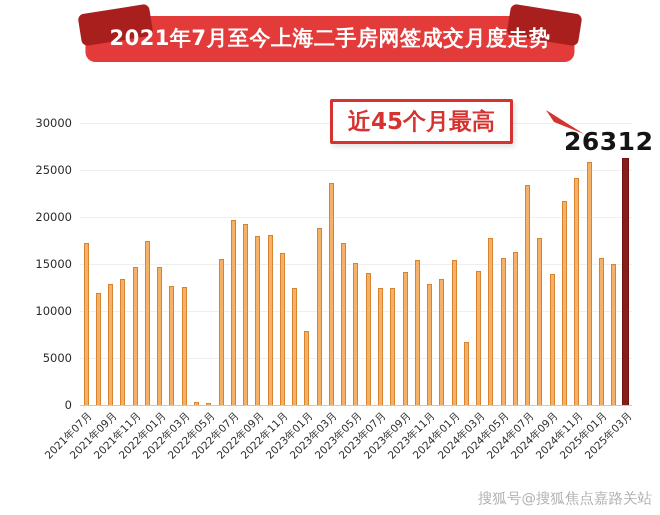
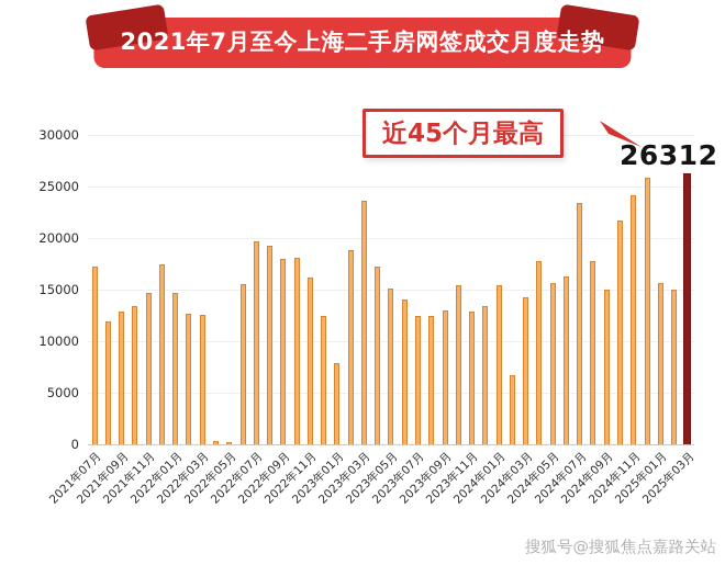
2023年09月: 14000 -> 13000
2024年09月: 14000 -> 15000
